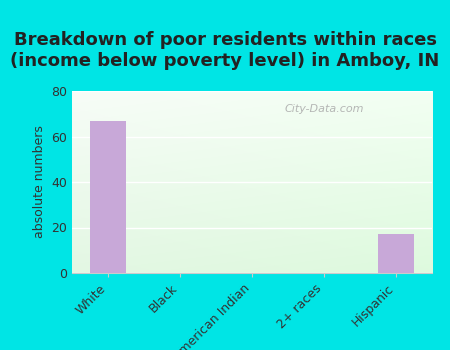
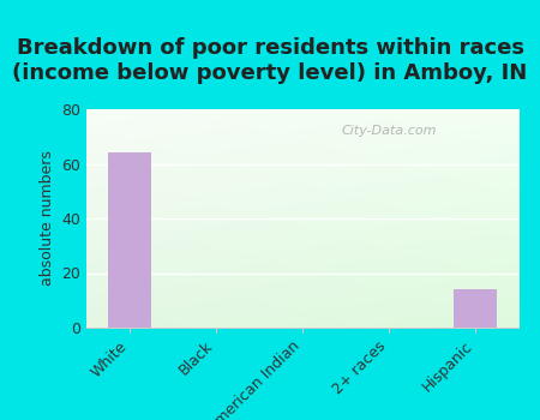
White: 67 -> 64
Hispanic: 17 -> 14
